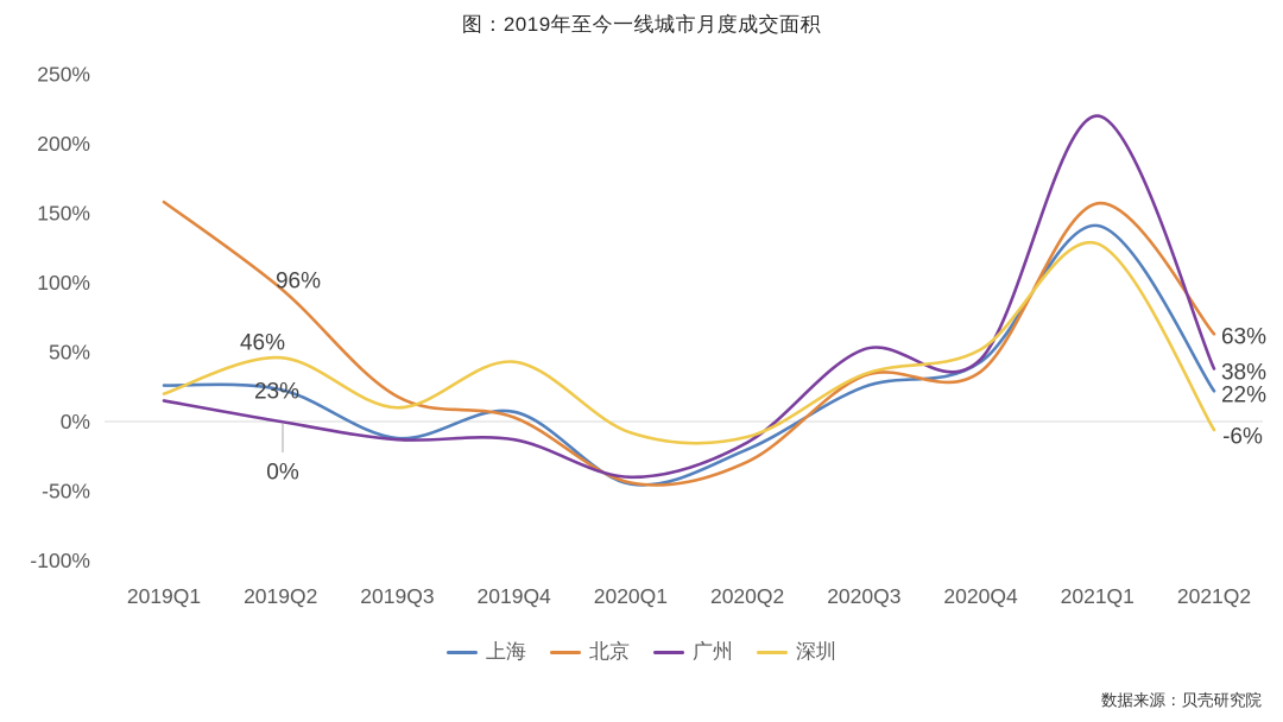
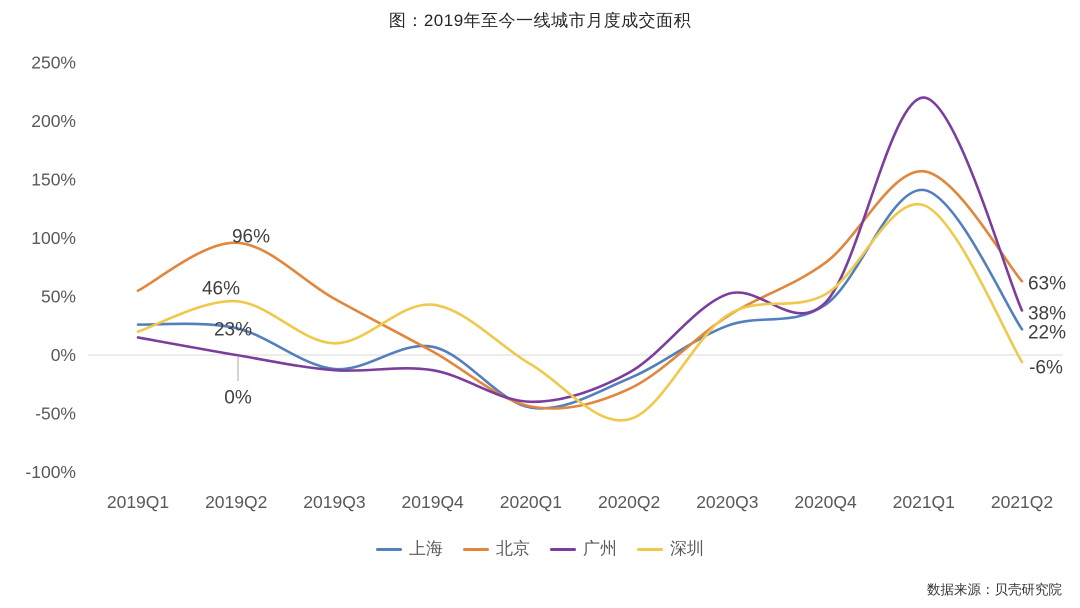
北京/2019Q1: 158% -> 55%
北京/2019Q3: 18% -> 48%
深圳/2020Q2: -11% -> -55%
北京/2020Q4: 36% -> 79%
